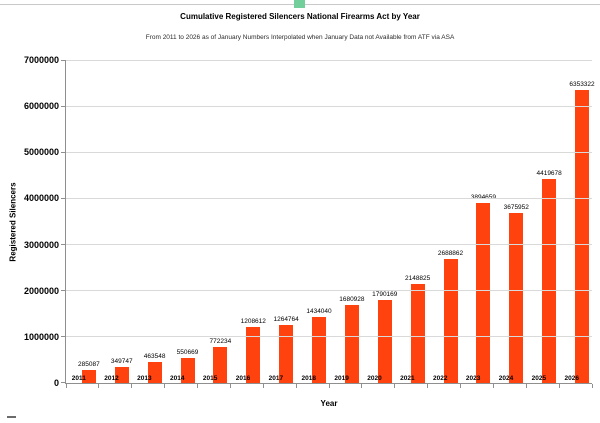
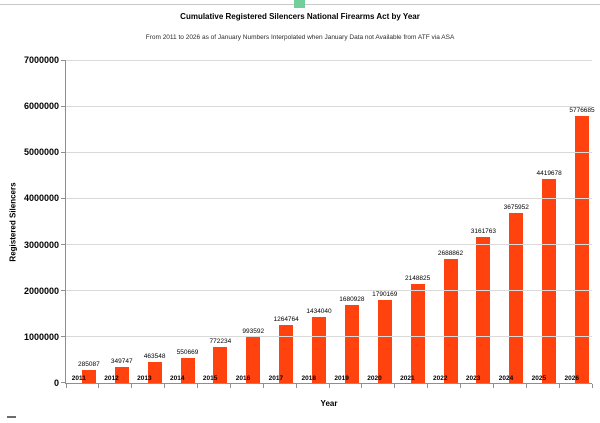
2016: 1208612 -> 993592
2023: 3894659 -> 3161763
2026: 6353322 -> 5776685
